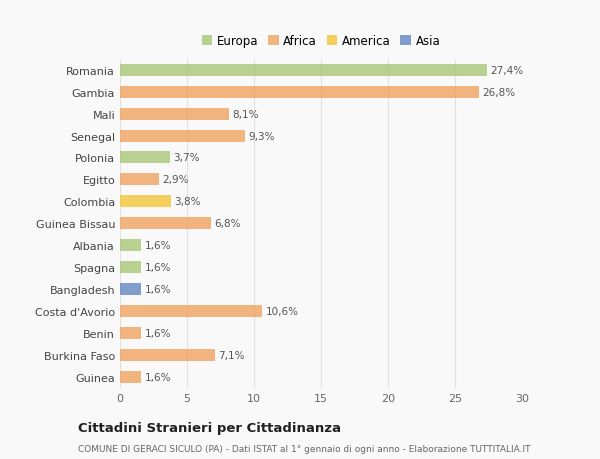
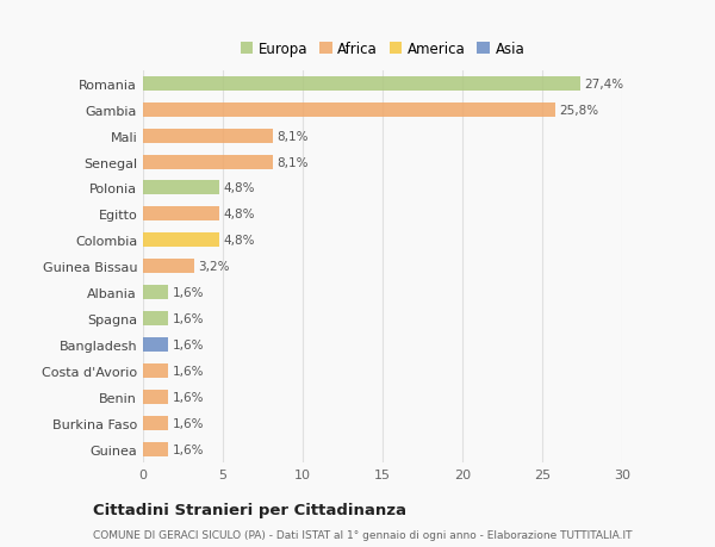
Gambia: 26,8% -> 25,8%
Senegal: 9,3% -> 8,1%
Polonia: 3,7% -> 4,8%
Egitto: 2,9% -> 4,8%
Colombia: 3,8% -> 4,8%
Guinea Bissau: 6,8% -> 3,2%
Costa d'Avorio: 10,6% -> 1,6%
Burkina Faso: 7,1% -> 1,6%
